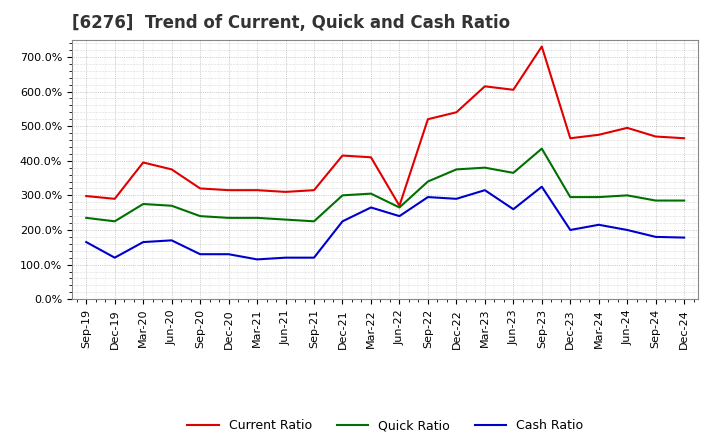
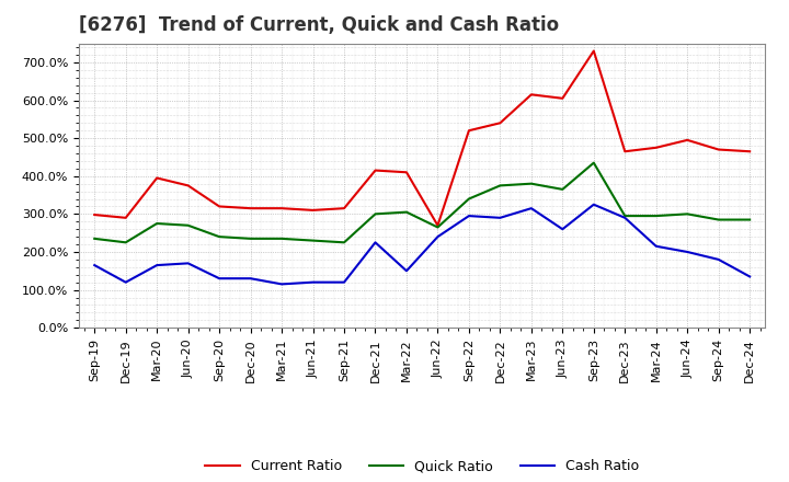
Cash Ratio/Mar-22: 265% -> 150%
Cash Ratio/Dec-23: 200% -> 290%
Cash Ratio/Dec-24: 178% -> 135%
